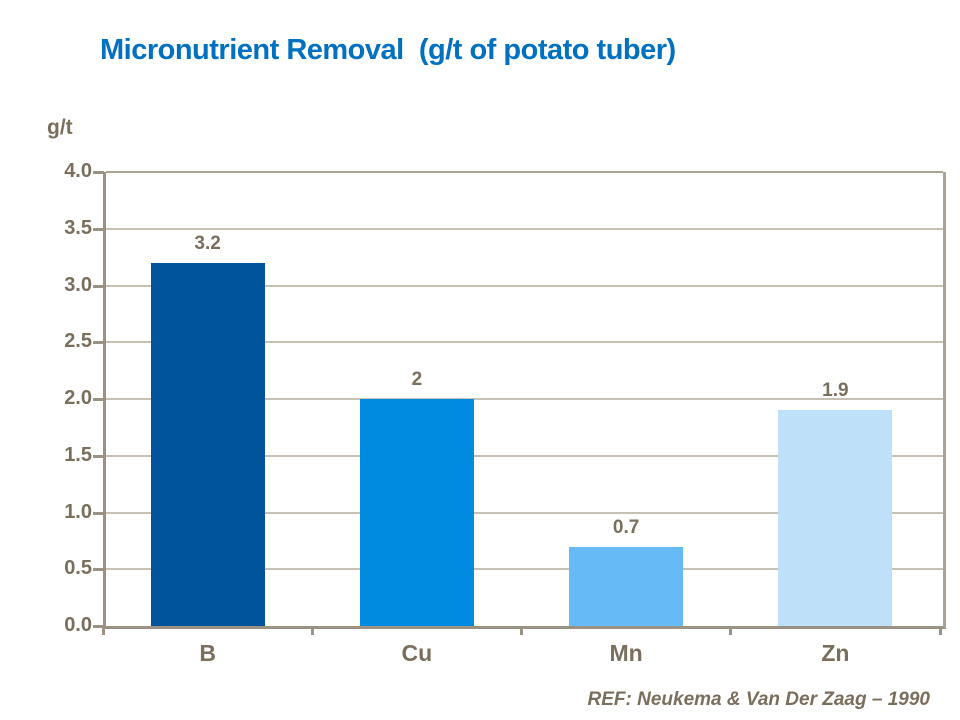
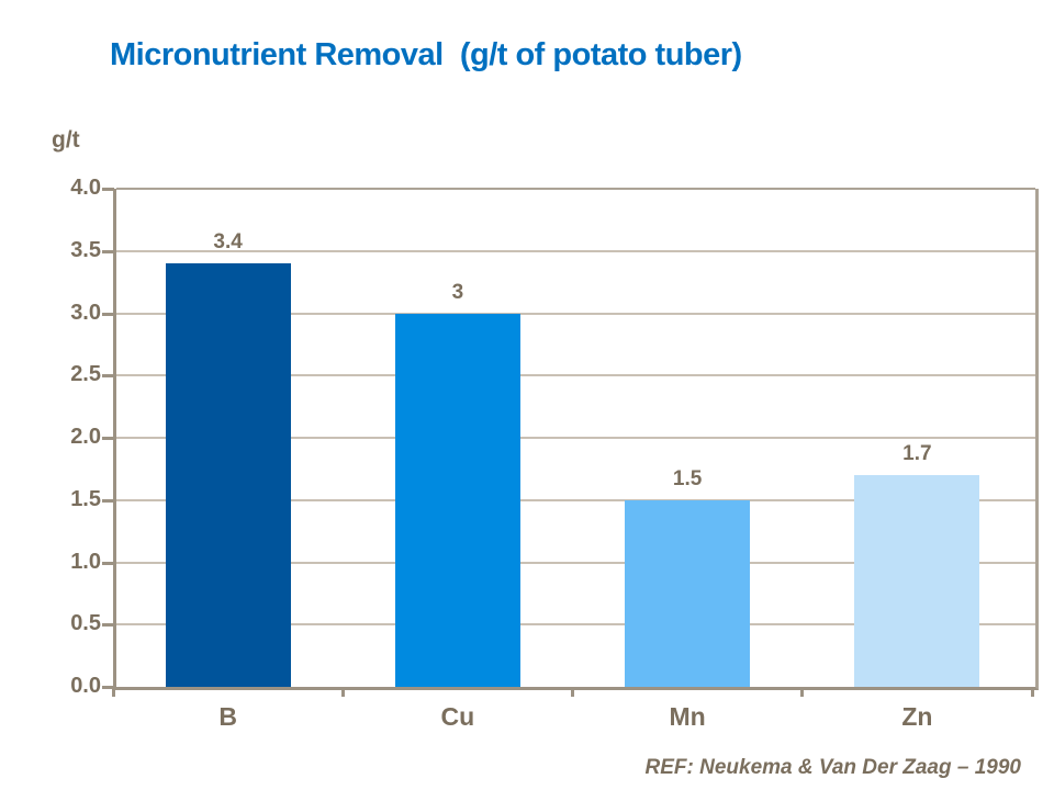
B: 3.2 -> 3.4
Cu: 2 -> 3
Mn: 0.7 -> 1.5
Zn: 1.9 -> 1.7
